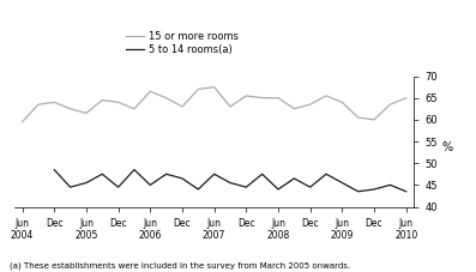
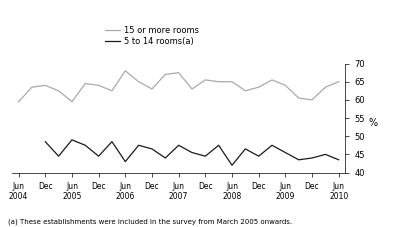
15 or more rooms/Jun 2005: 61.5 -> 59.5
5 to 14 rooms(a)/Jun 2005: 45.5 -> 49.0
15 or more rooms/Jun 2006: 66.5 -> 68.0
5 to 14 rooms(a)/Jun 2006: 45.0 -> 43.0
5 to 14 rooms(a)/Jun 2008: 44.0 -> 42.0
